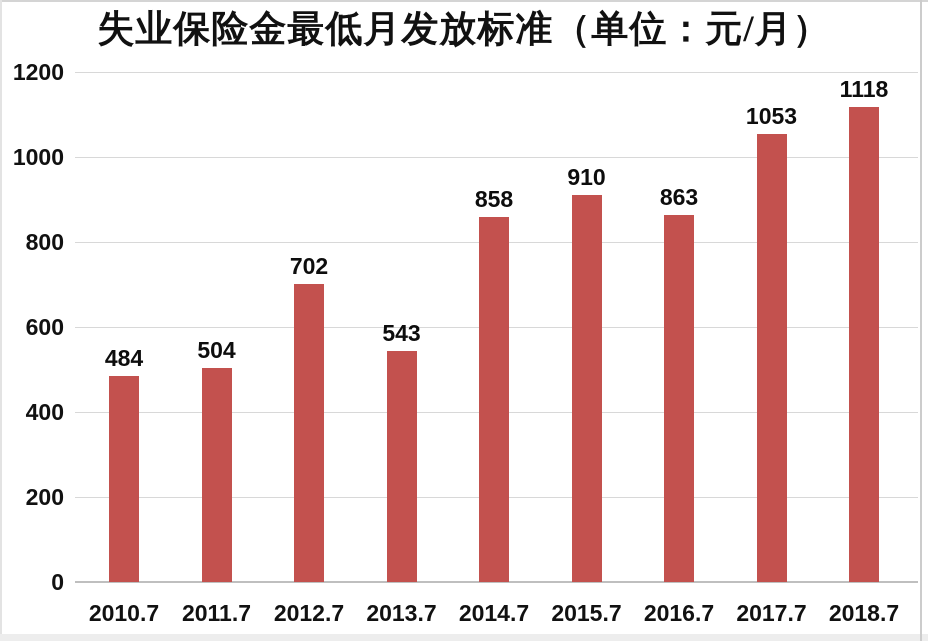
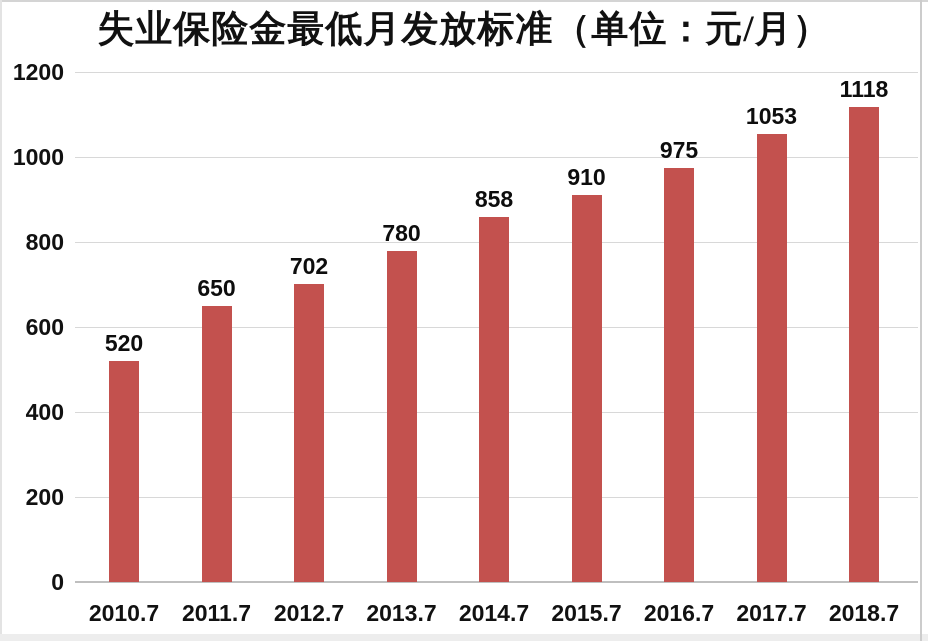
2010.7: 484 -> 520
2011.7: 504 -> 650
2013.7: 543 -> 780
2016.7: 863 -> 975
